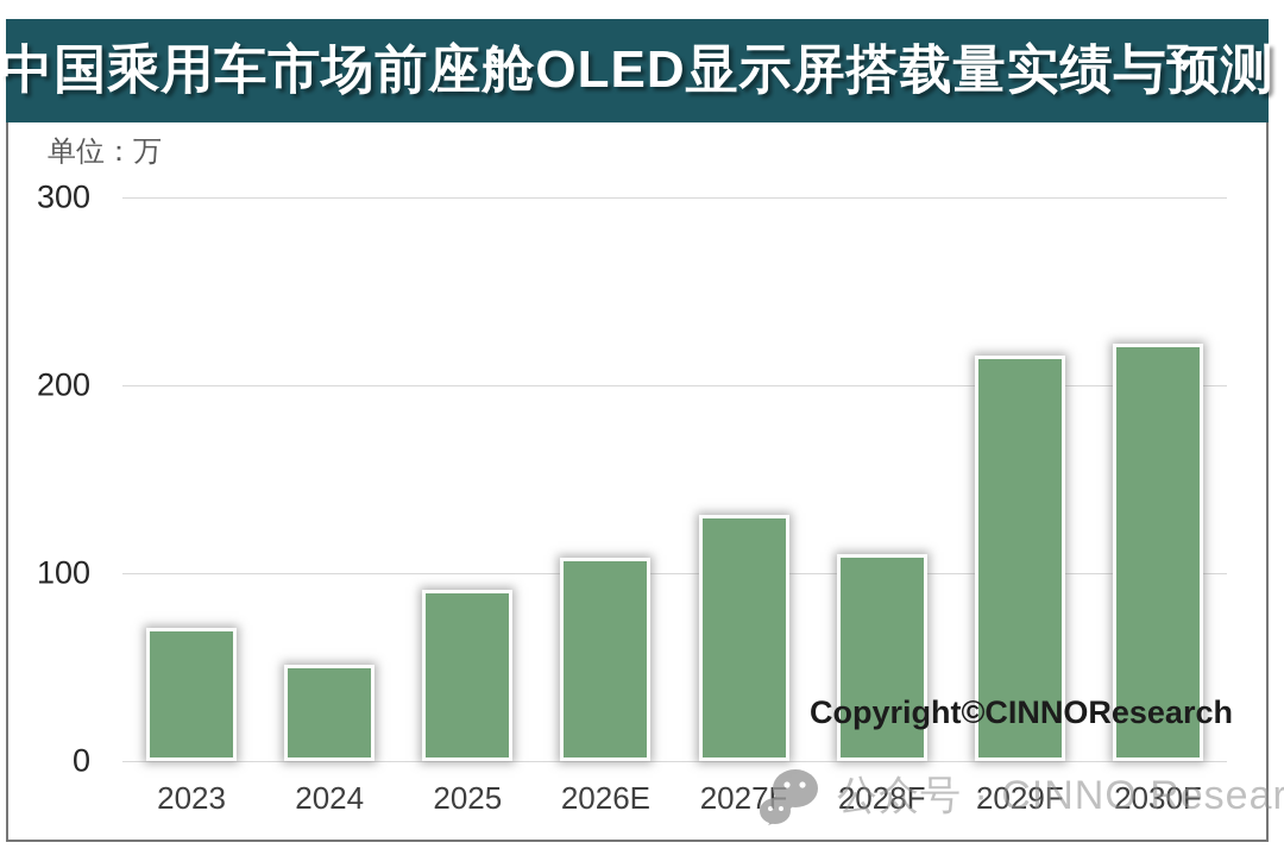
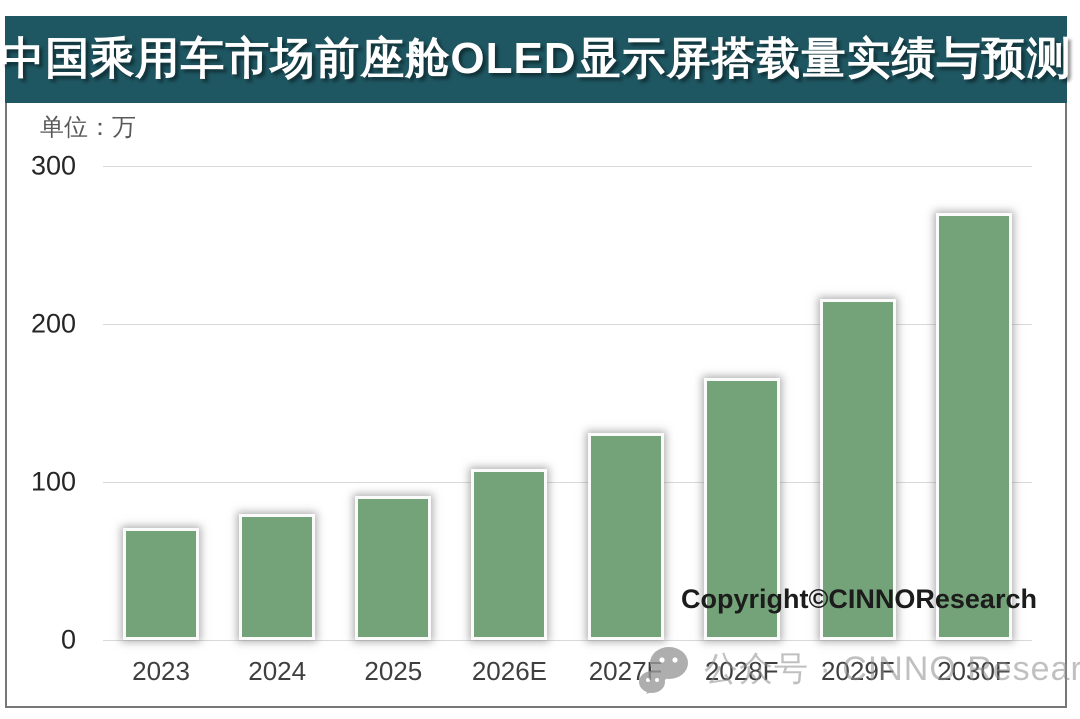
2024: 51 -> 80
2028F: 110 -> 166
2030F: 222 -> 270
